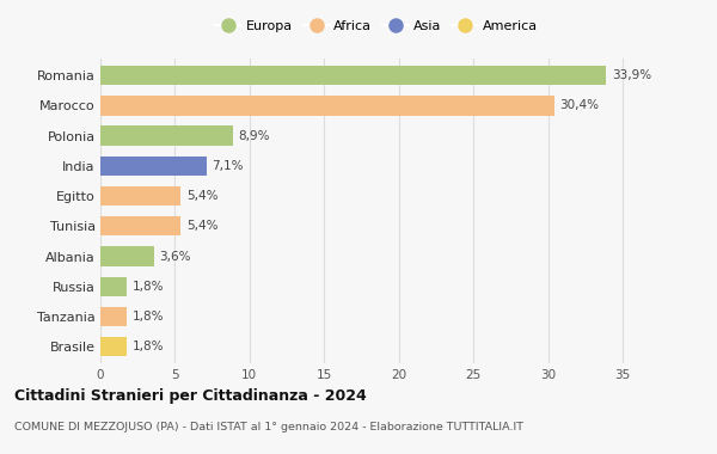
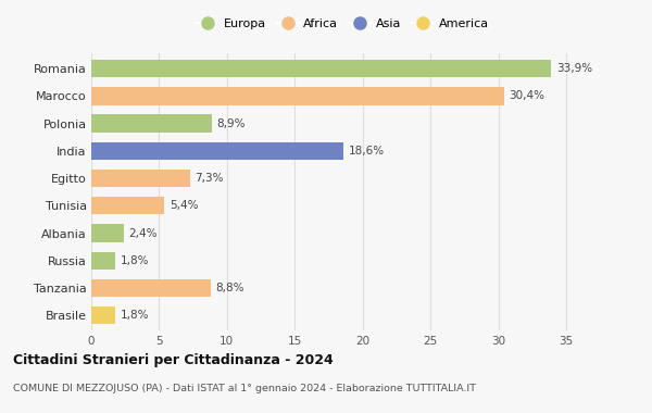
India: 7,1% -> 18,6%
Egitto: 5,4% -> 7,3%
Albania: 3,6% -> 2,4%
Tanzania: 1,8% -> 8,8%
